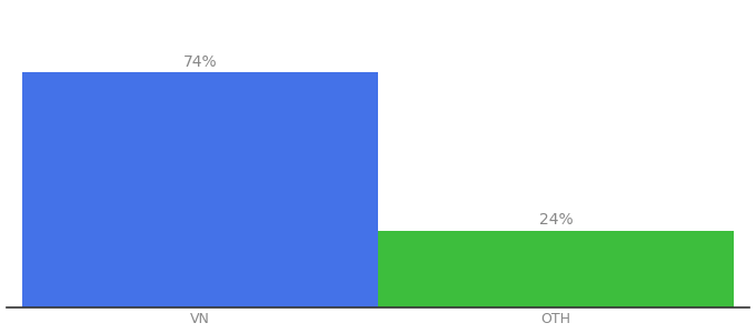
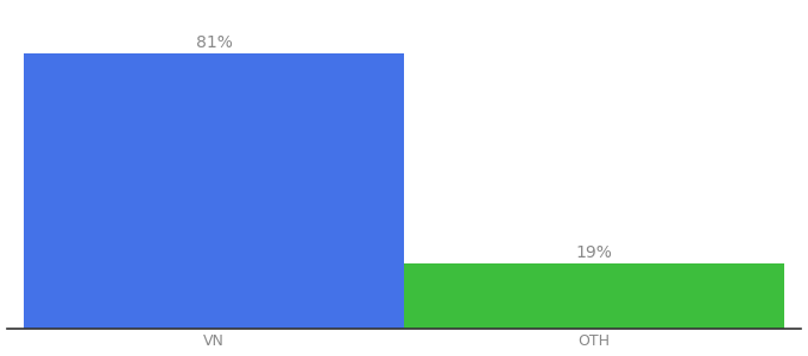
VN: 74% -> 81%
OTH: 24% -> 19%
